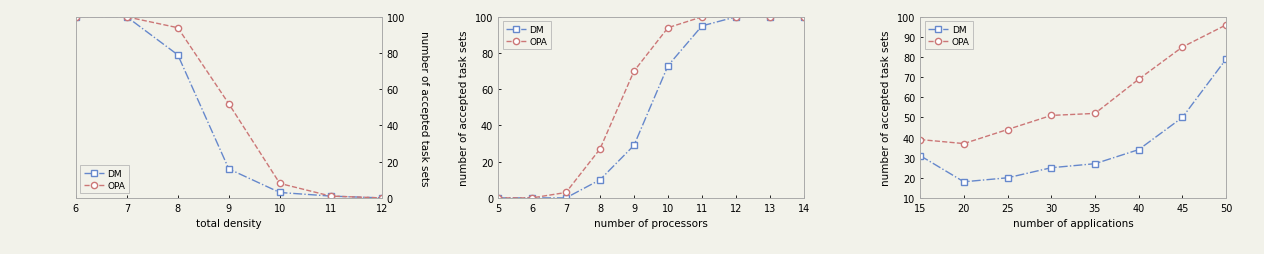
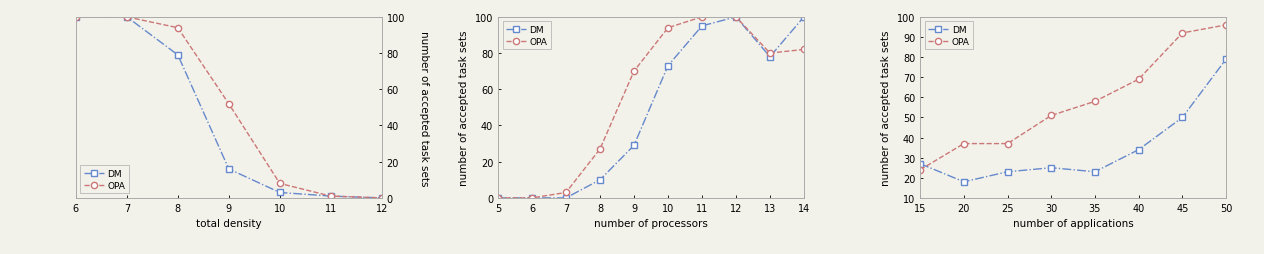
DM/13: 100 -> 78
OPA/13: 100 -> 80
OPA/14: 100 -> 82
DM/15: 31 -> 27
OPA/15: 39 -> 24
DM/25: 20 -> 23
OPA/25: 44 -> 37
DM/35: 27 -> 23
OPA/35: 52 -> 58
OPA/45: 85 -> 92
